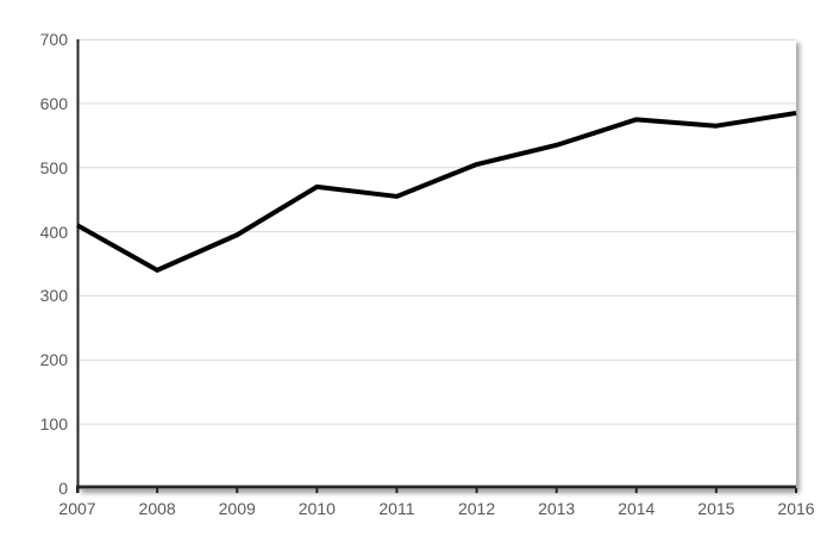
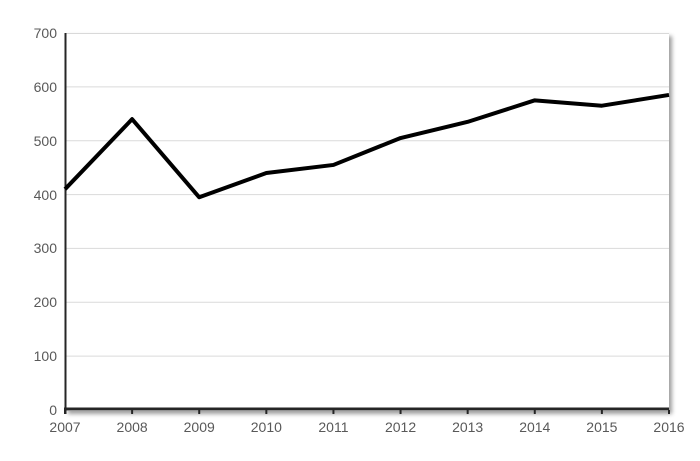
2008: 340 -> 540
2010: 470 -> 440
